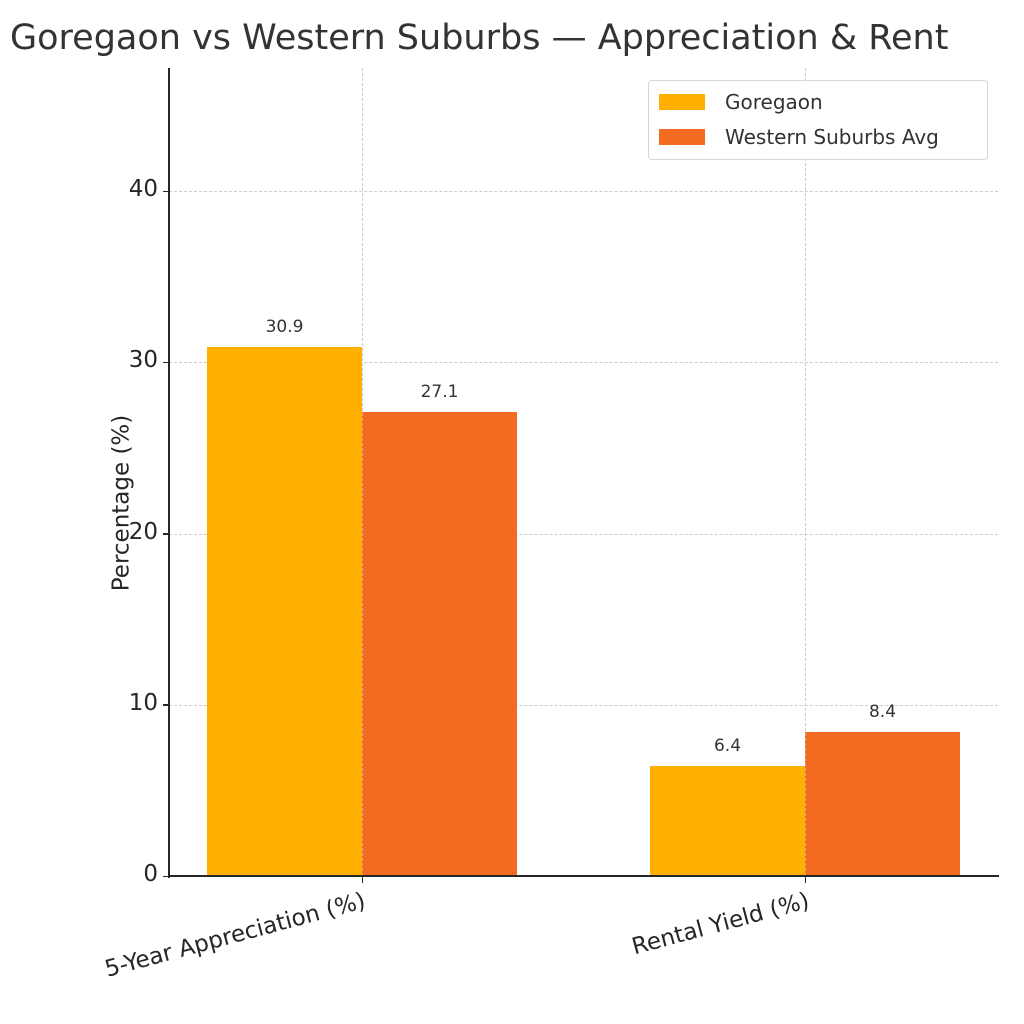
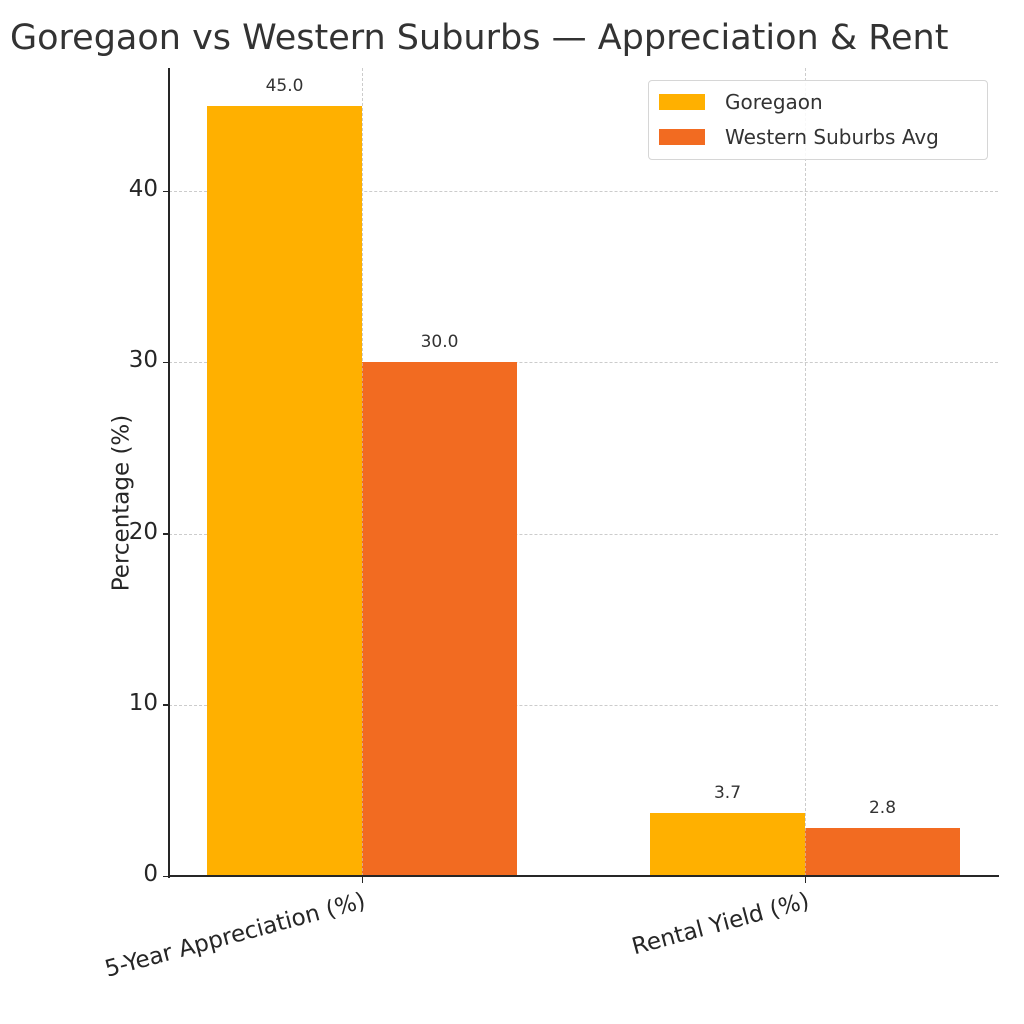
Goregaon/5-Year Appreciation (%): 30.9 -> 45.0
Western Suburbs Avg/5-Year Appreciation (%): 27.1 -> 30.0
Goregaon/Rental Yield (%): 6.4 -> 3.7
Western Suburbs Avg/Rental Yield (%): 8.4 -> 2.8
